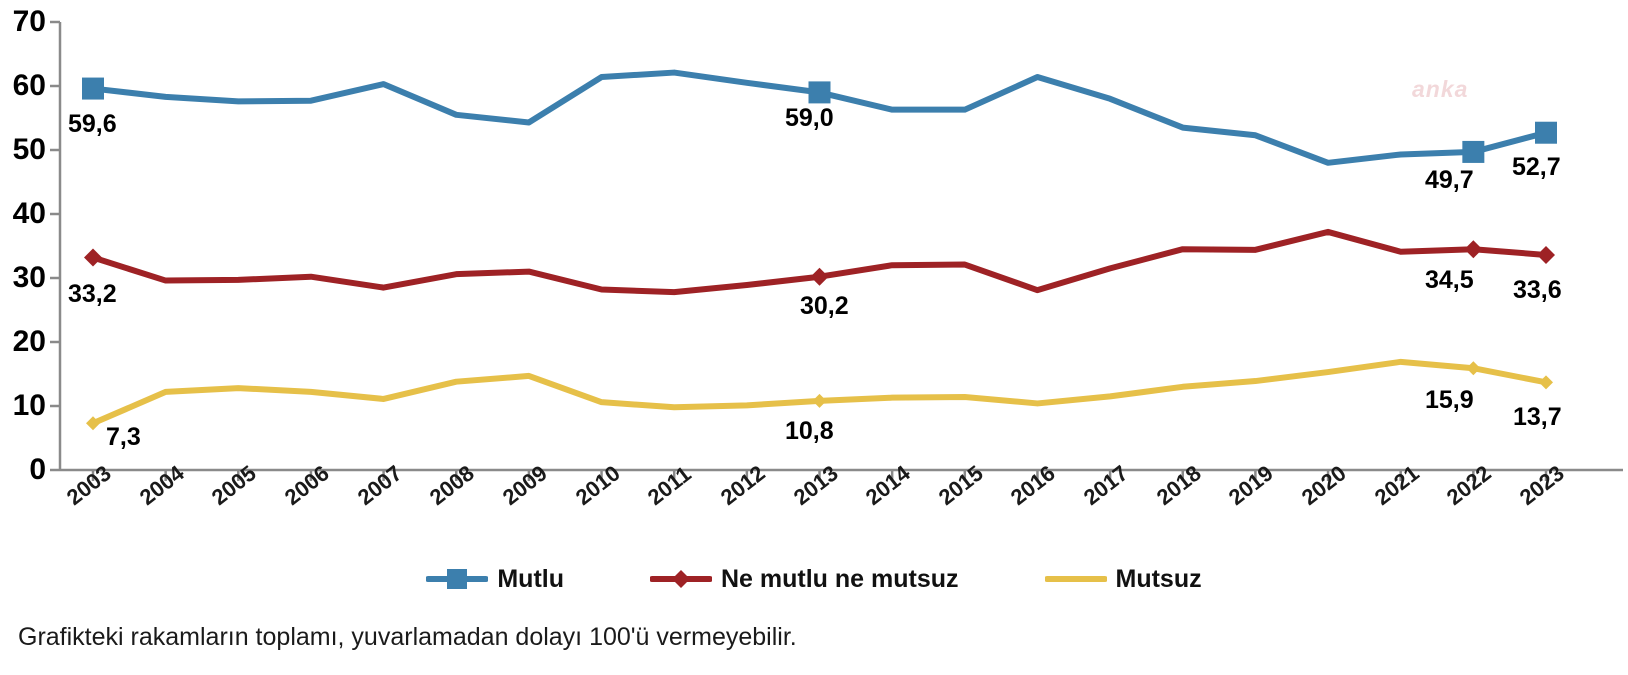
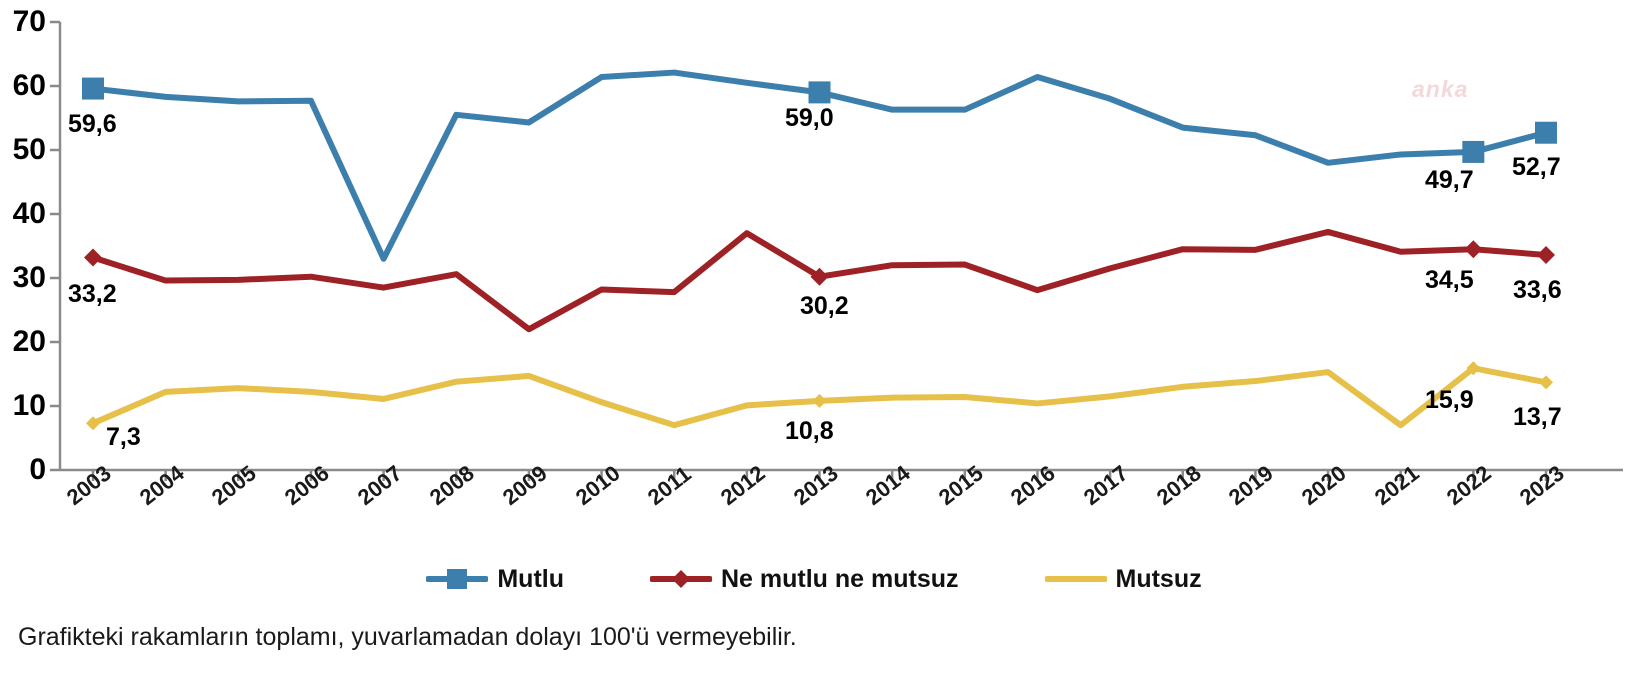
Mutlu/2007: 60 -> 33
Ne mutlu ne mutsuz/2009: 31 -> 22
Mutsuz/2011: 10 -> 7
Ne mutlu ne mutsuz/2012: 29 -> 37
Mutsuz/2021: 17 -> 7
